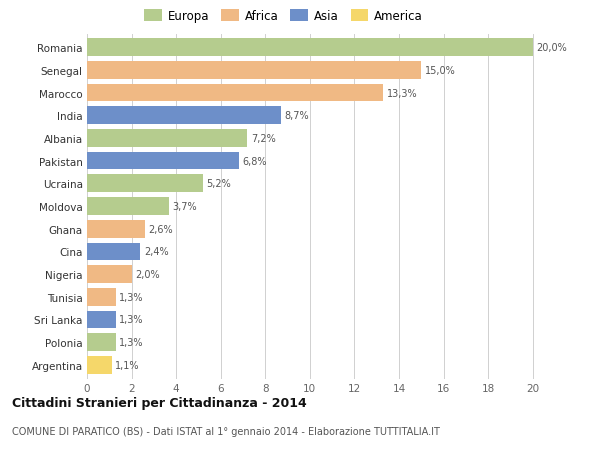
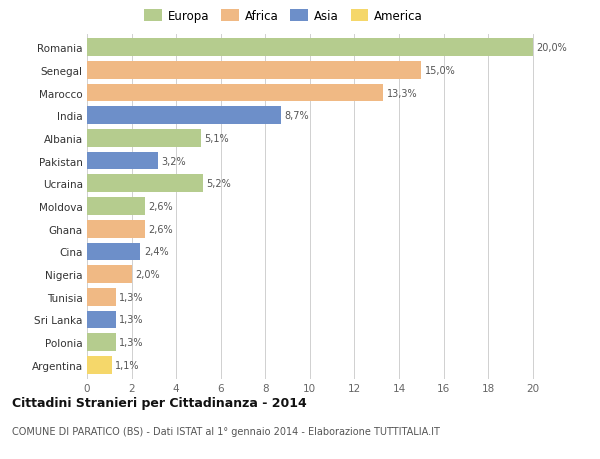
Albania: 7,2% -> 5,1%
Pakistan: 6,8% -> 3,2%
Moldova: 3,7% -> 2,6%
